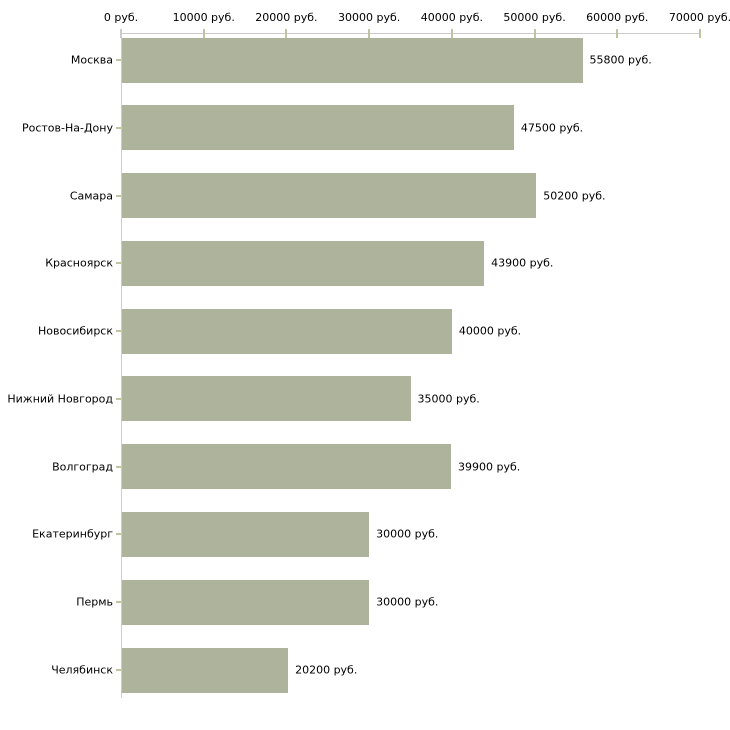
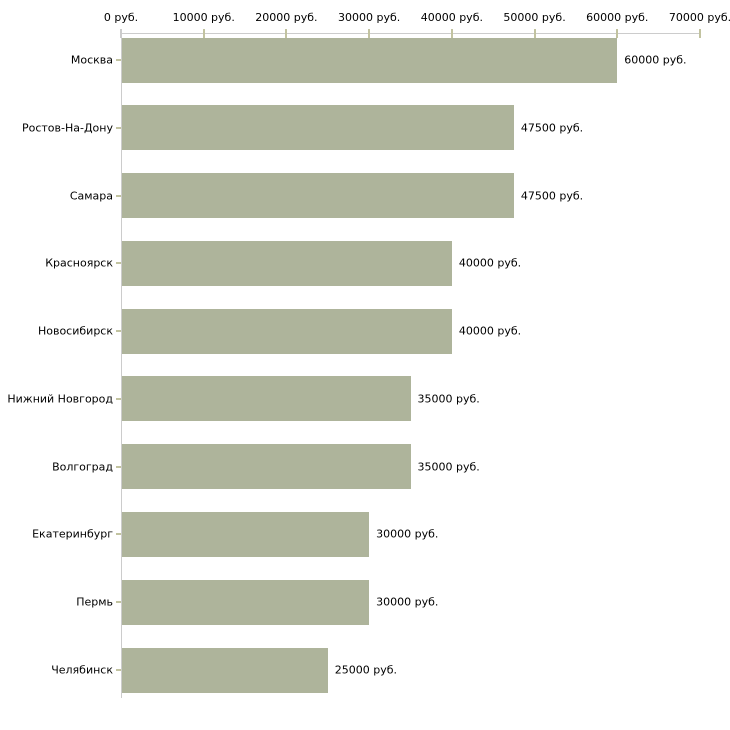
Москва: 55800 -> 60000
Самара: 50200 -> 47500
Красноярск: 43900 -> 40000
Волгоград: 39900 -> 35000
Челябинск: 20200 -> 25000
